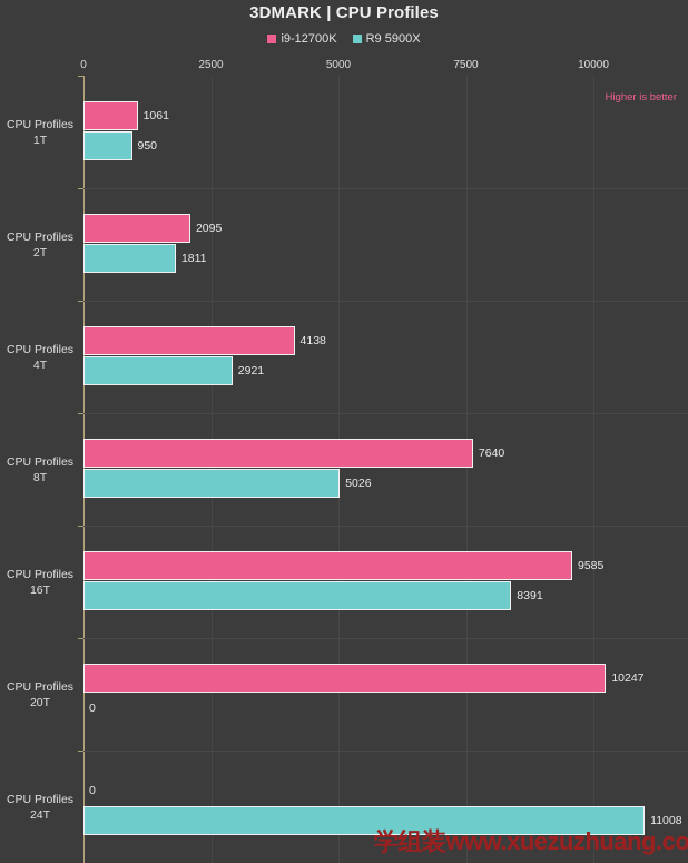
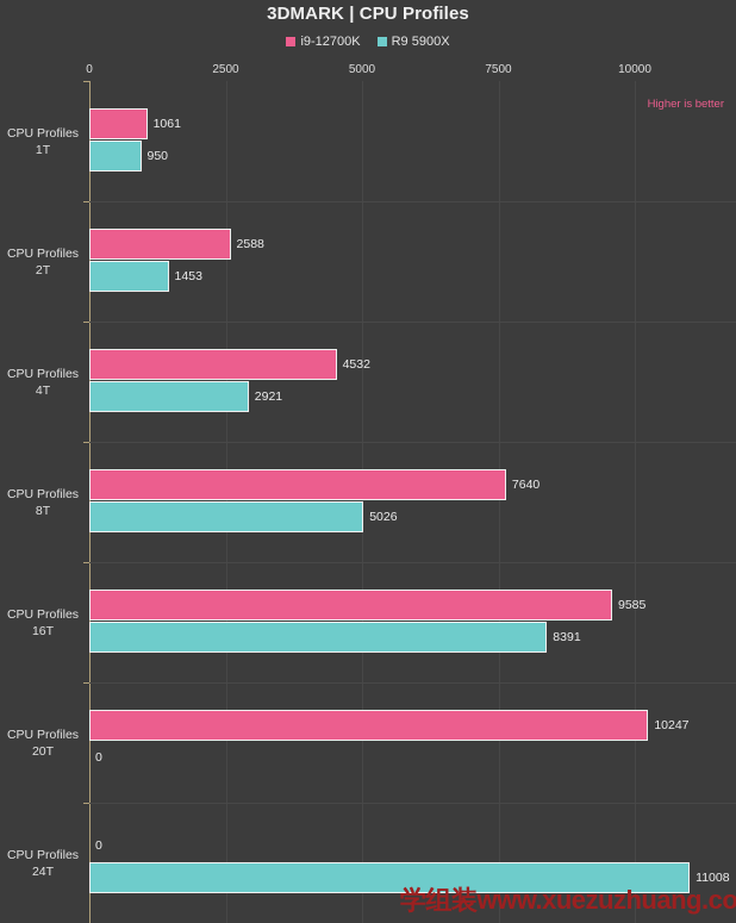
i9-12700K/CPU Profiles 2T: 2095 -> 2588
R9 5900X/CPU Profiles 2T: 1811 -> 1453
i9-12700K/CPU Profiles 4T: 4138 -> 4532
